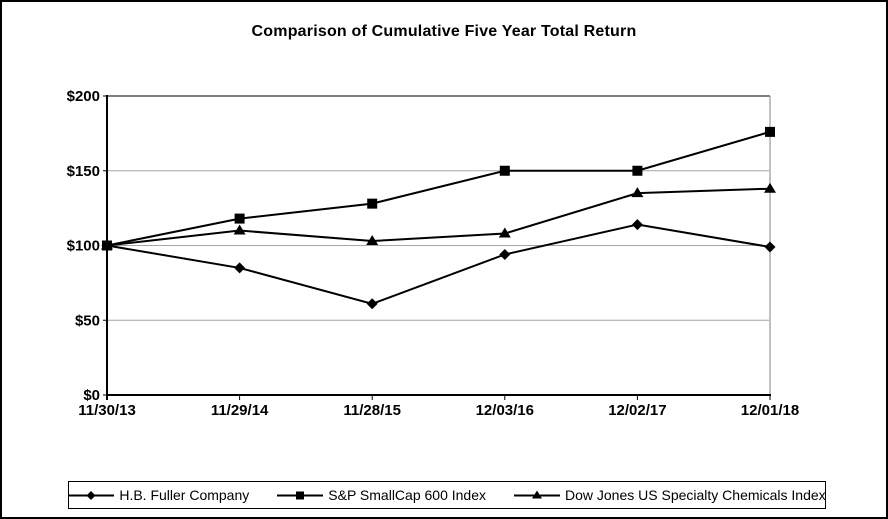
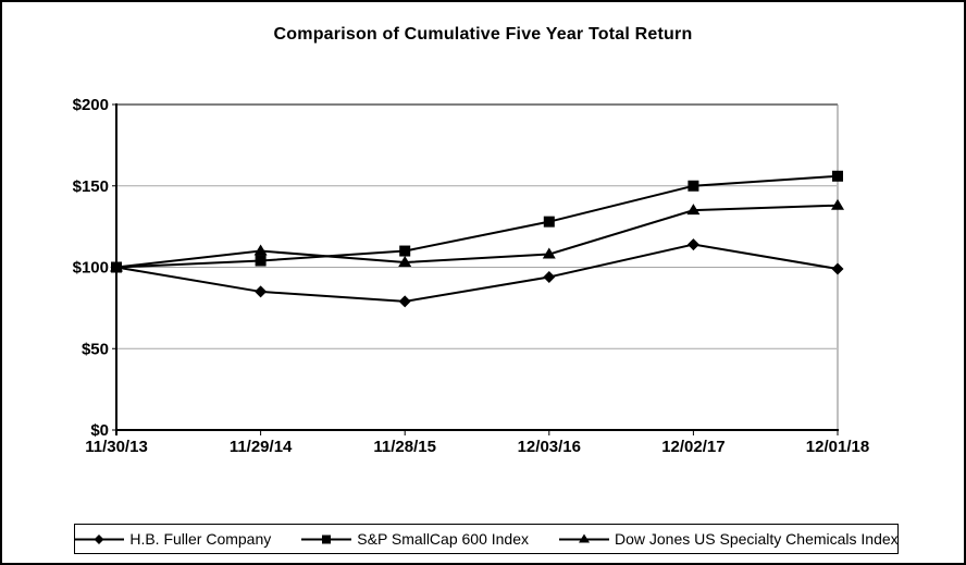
S&P SmallCap 600 Index/11/29/14: $118 -> $104
H.B. Fuller Company/11/28/15: $61 -> $79
S&P SmallCap 600 Index/11/28/15: $128 -> $110
S&P SmallCap 600 Index/12/03/16: $150 -> $128
S&P SmallCap 600 Index/12/01/18: $176 -> $156
